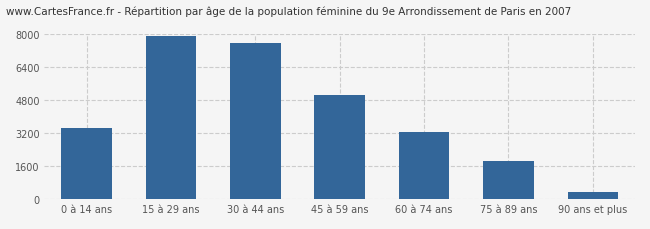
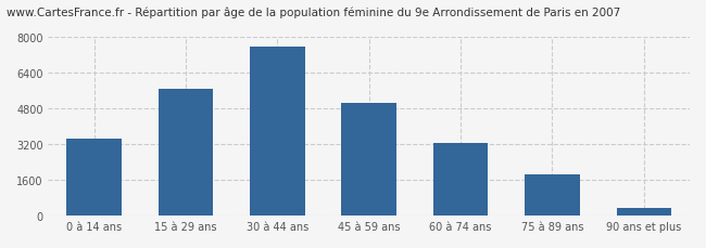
15 à 29 ans: 7900 -> 5700
